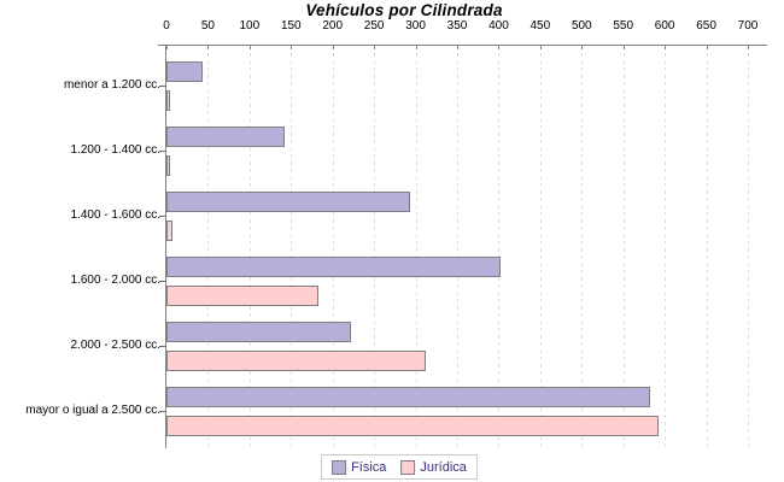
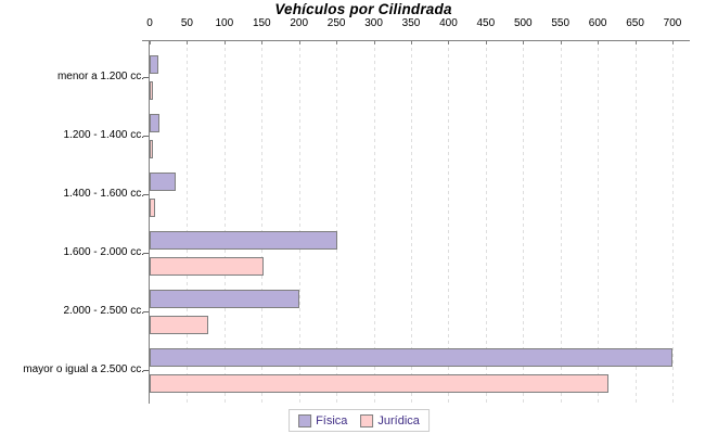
Física/menor a 1.200 cc.: 40 -> 10
Física/1.200 - 1.400 cc.: 140 -> 10
Física/1.400 - 1.600 cc.: 290 -> 30
Física/1.600 - 2.000 cc.: 400 -> 250
Jurídica/1.600 - 2.000 cc.: 180 -> 150
Física/2.000 - 2.500 cc.: 220 -> 200
Jurídica/2.000 - 2.500 cc.: 310 -> 80
Física/mayor o igual a 2.500 cc.: 580 -> 700
Jurídica/mayor o igual a 2.500 cc.: 590 -> 610
